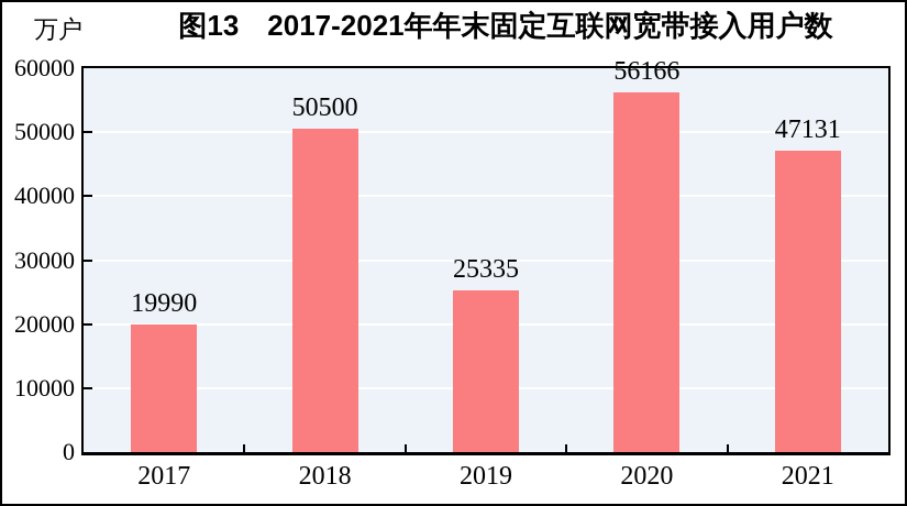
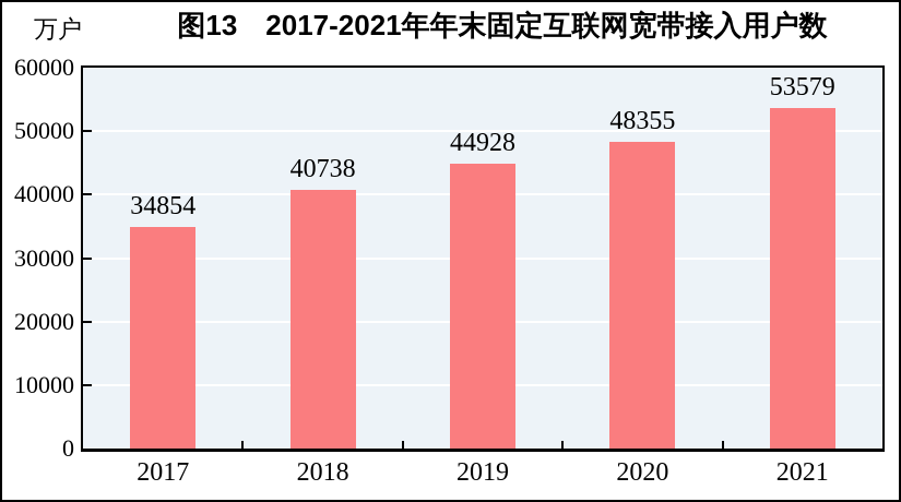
2017: 19990 -> 34854
2018: 50500 -> 40738
2019: 25335 -> 44928
2020: 56166 -> 48355
2021: 47131 -> 53579
